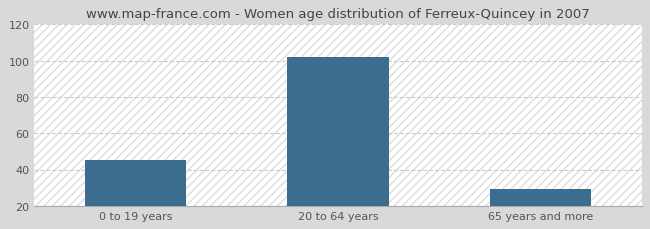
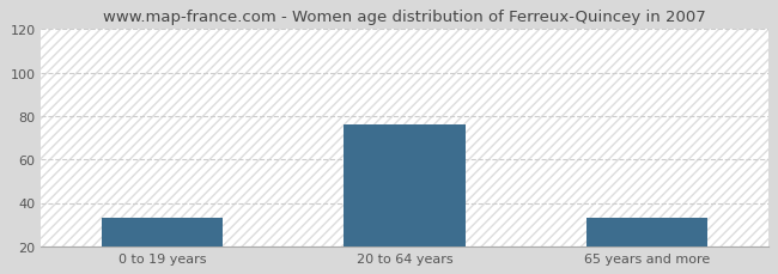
0 to 19 years: 45 -> 33
20 to 64 years: 102 -> 76
65 years and more: 29 -> 33
